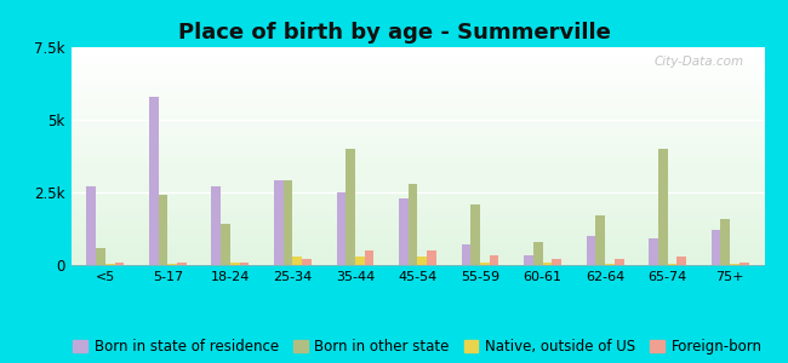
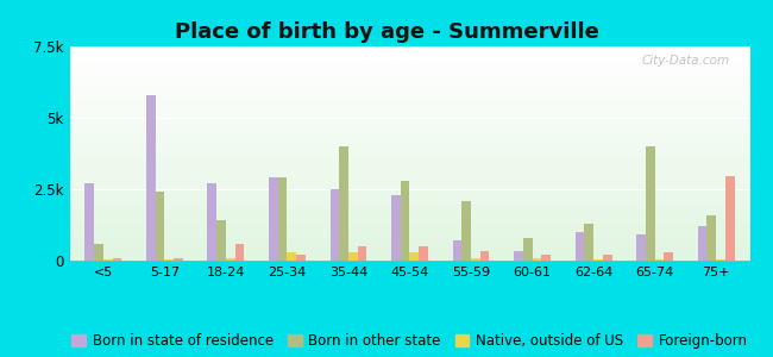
Foreign-born/18-24: 0.10k -> 0.60k
Born in other state/62-64: 1.7k -> 1.3k
Foreign-born/75+: 0.10k -> 2.95k
